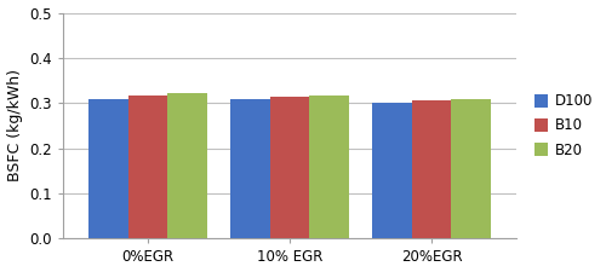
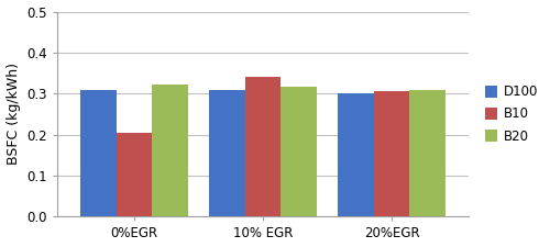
B10/0%EGR: 0.317 -> 0.205
B10/10% EGR: 0.313 -> 0.340
